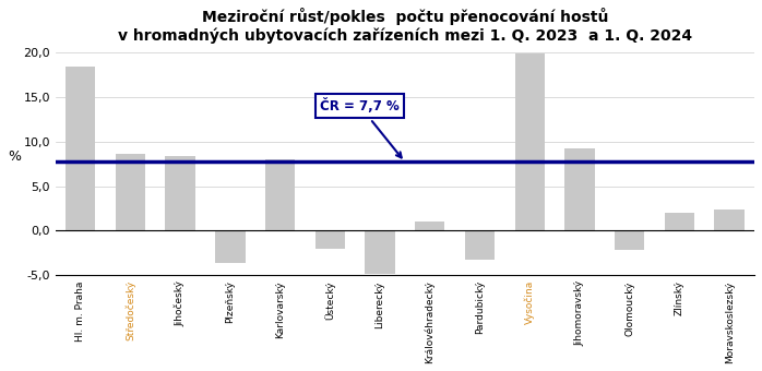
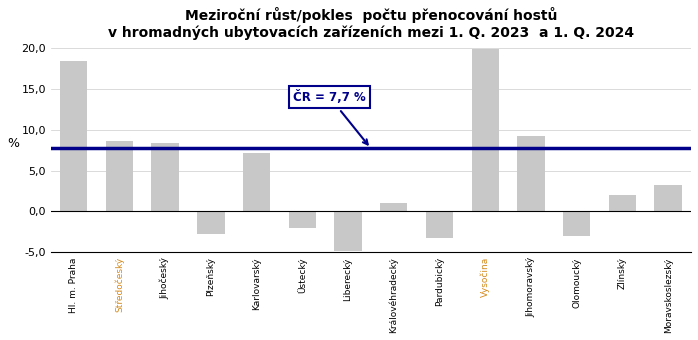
Plzeňský: -3,6 -> -2,8
Karlovarský: 8,0 -> 7,2
Olomoucký: -2,2 -> -3,0
Moravskoslezský: 2,4 -> 3,2
